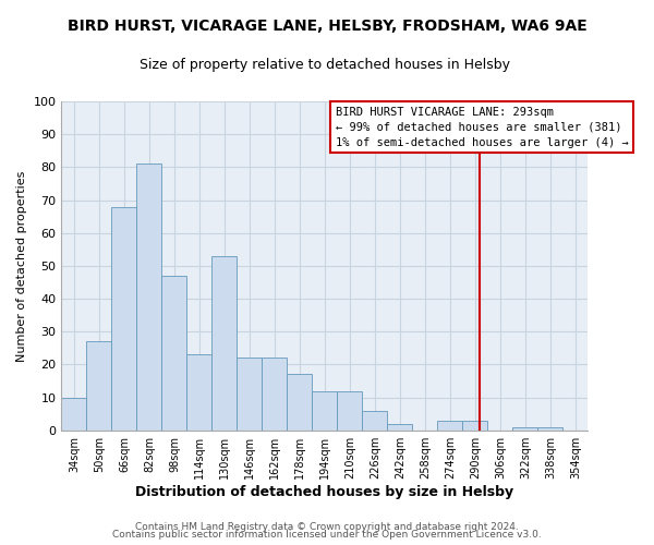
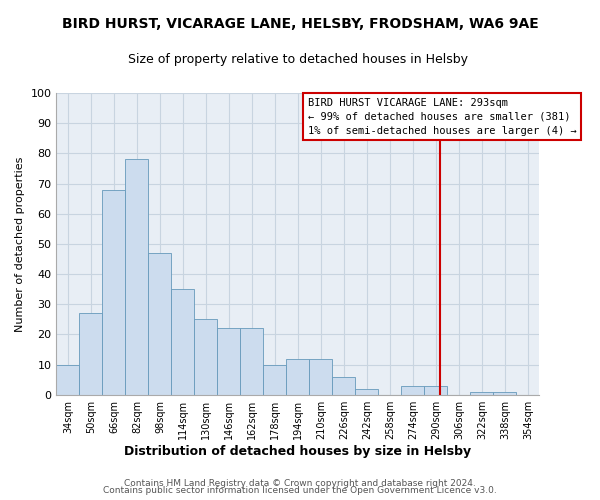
82sqm: 81 -> 78
114sqm: 23 -> 35
130sqm: 53 -> 25
178sqm: 17 -> 10
